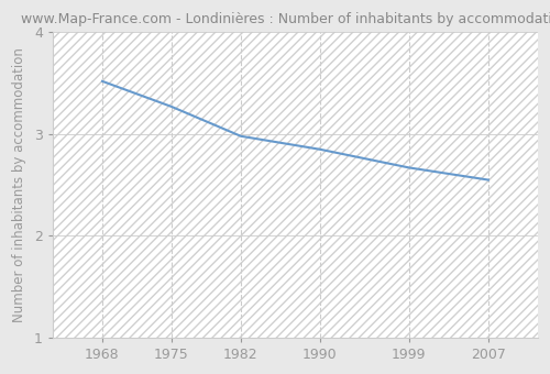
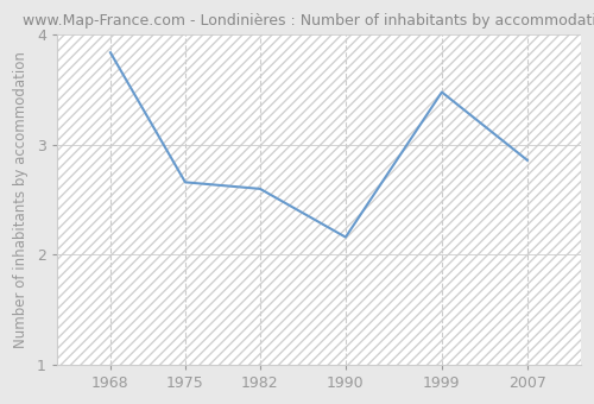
1968: 3.52 -> 3.84
1975: 3.27 -> 2.66
1982: 2.98 -> 2.60
1990: 2.85 -> 2.16
1999: 2.67 -> 3.48
2007: 2.55 -> 2.86
